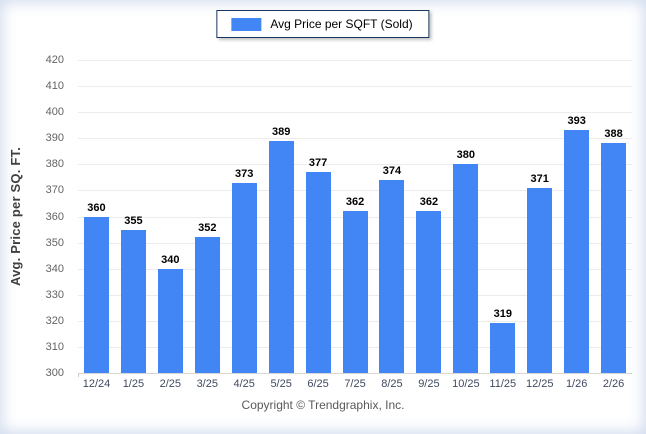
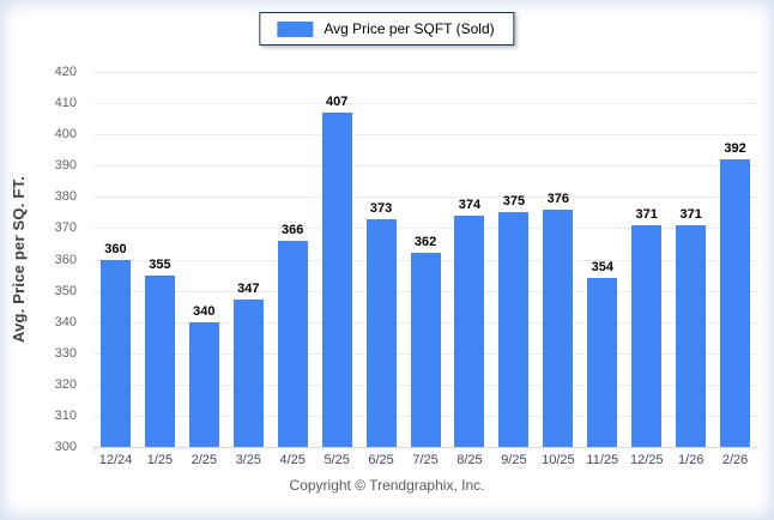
3/25: 352 -> 347
4/25: 373 -> 366
5/25: 389 -> 407
6/25: 377 -> 373
9/25: 362 -> 375
10/25: 380 -> 376
11/25: 319 -> 354
1/26: 393 -> 371
2/26: 388 -> 392
